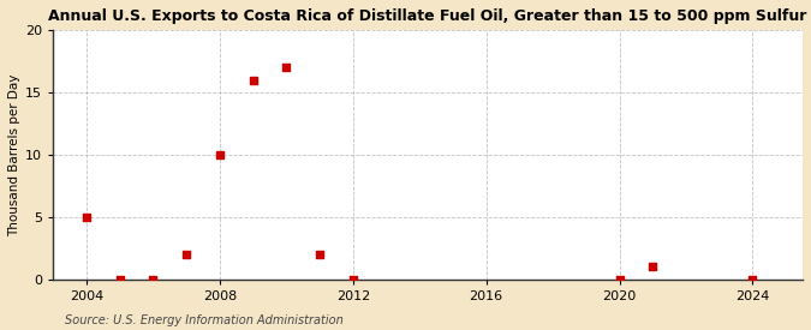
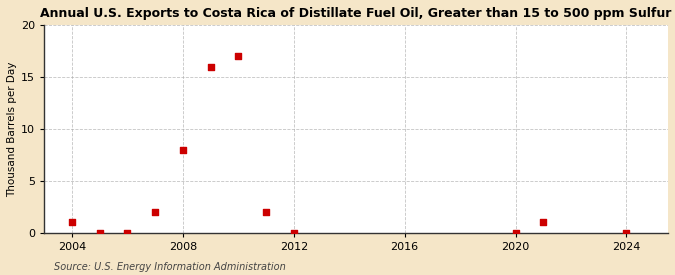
2004: 5 -> 1
2008: 10 -> 8
